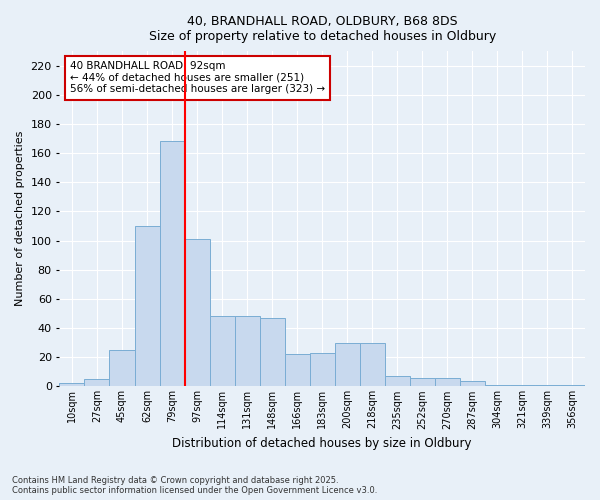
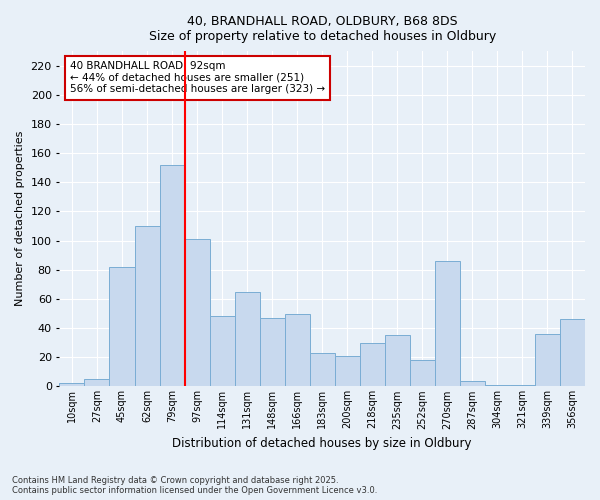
45sqm: 25 -> 82
79sqm: 168 -> 152
131sqm: 48 -> 65
166sqm: 22 -> 50
200sqm: 30 -> 21
235sqm: 7 -> 35
252sqm: 6 -> 18
270sqm: 6 -> 86
339sqm: 1 -> 36
356sqm: 1 -> 46
